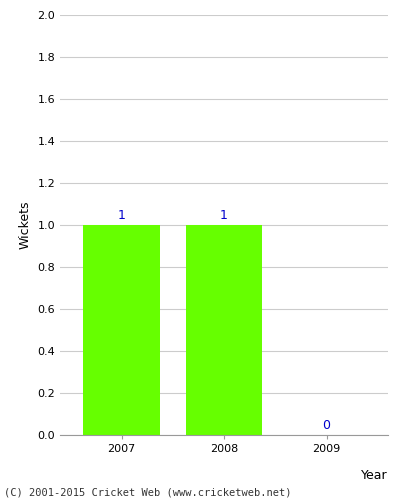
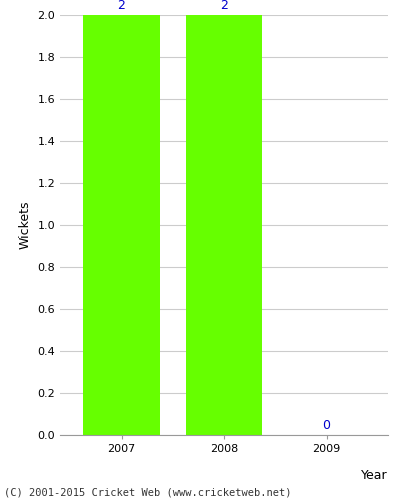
2007: 1 -> 2
2008: 1 -> 2
